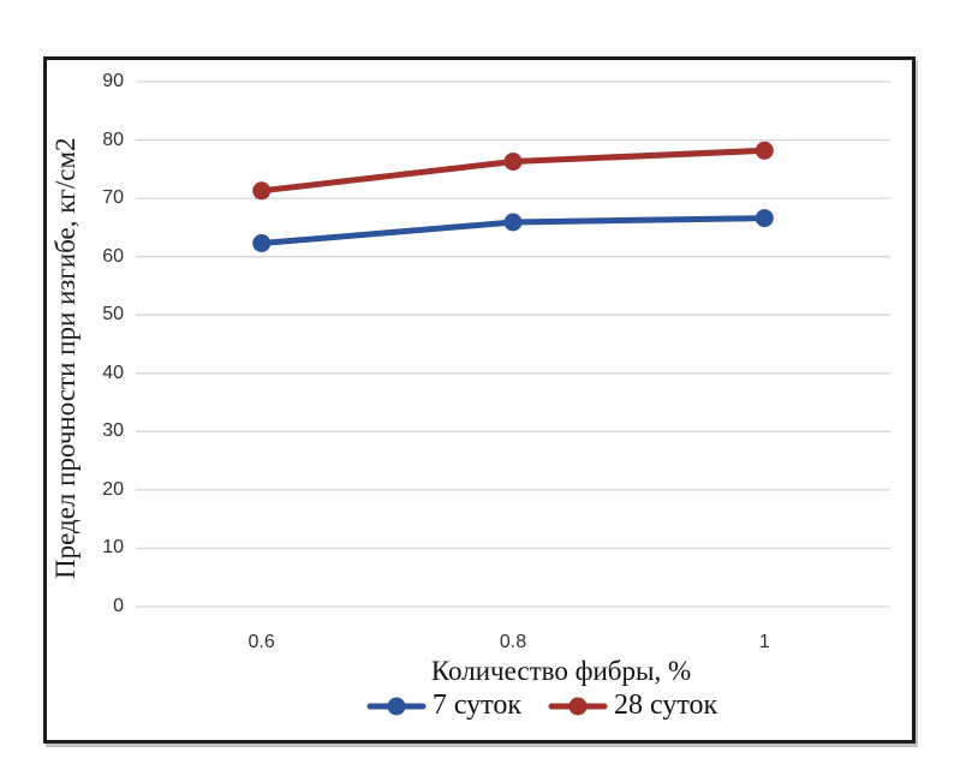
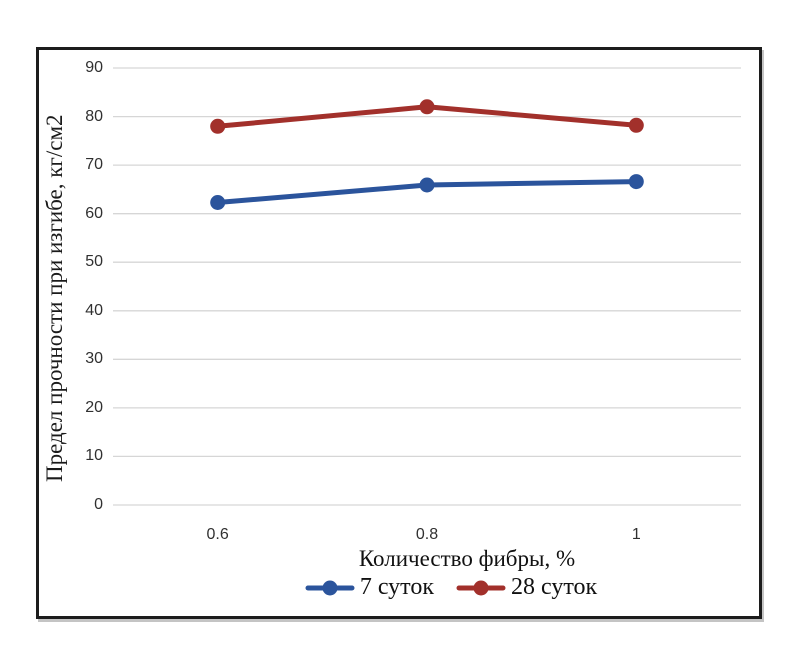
28 суток/0.6: 71 -> 78
28 суток/0.8: 76 -> 82
